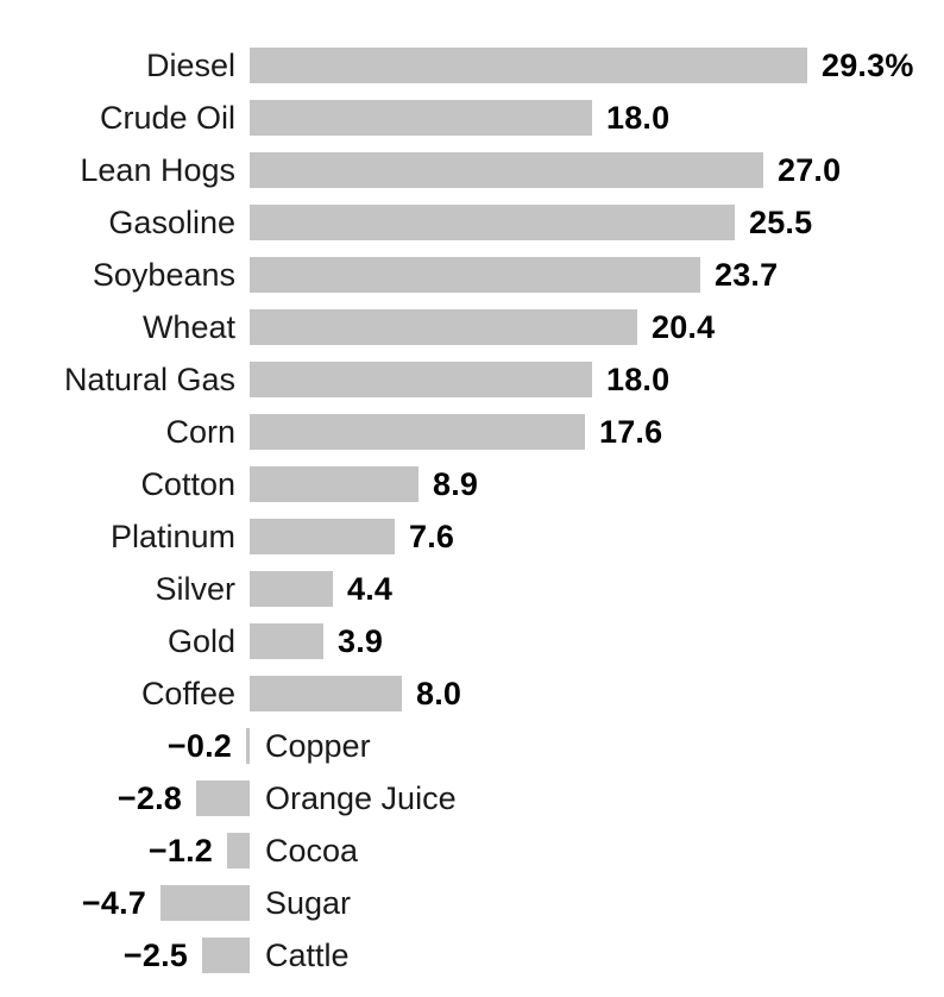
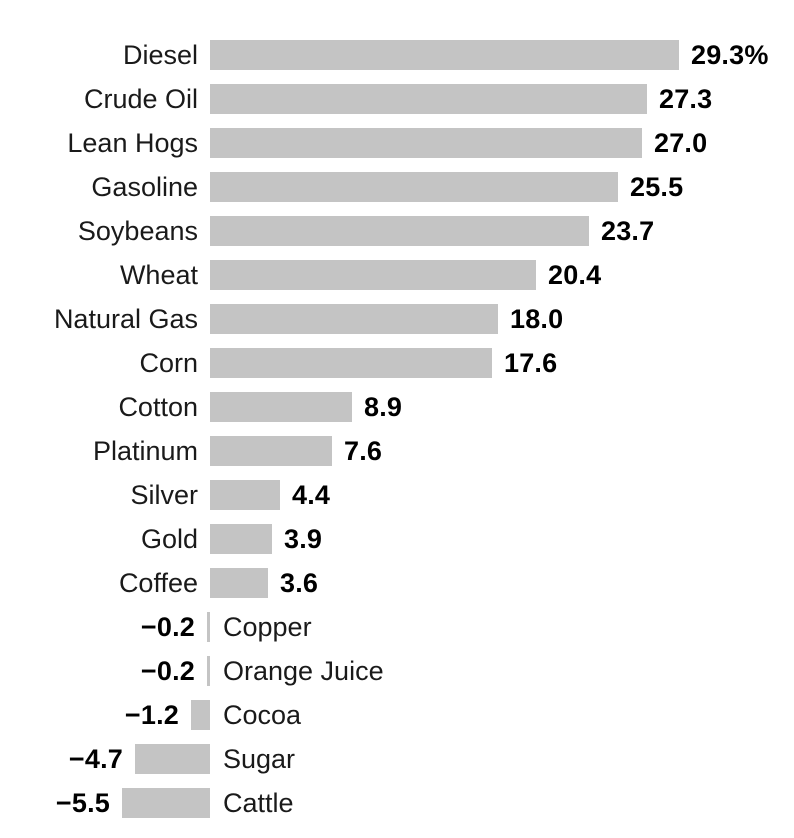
Crude Oil: 18.0 -> 27.3
Coffee: 8.0 -> 3.6
Orange Juice: −2.8 -> −0.2
Cattle: −2.5 -> −5.5
